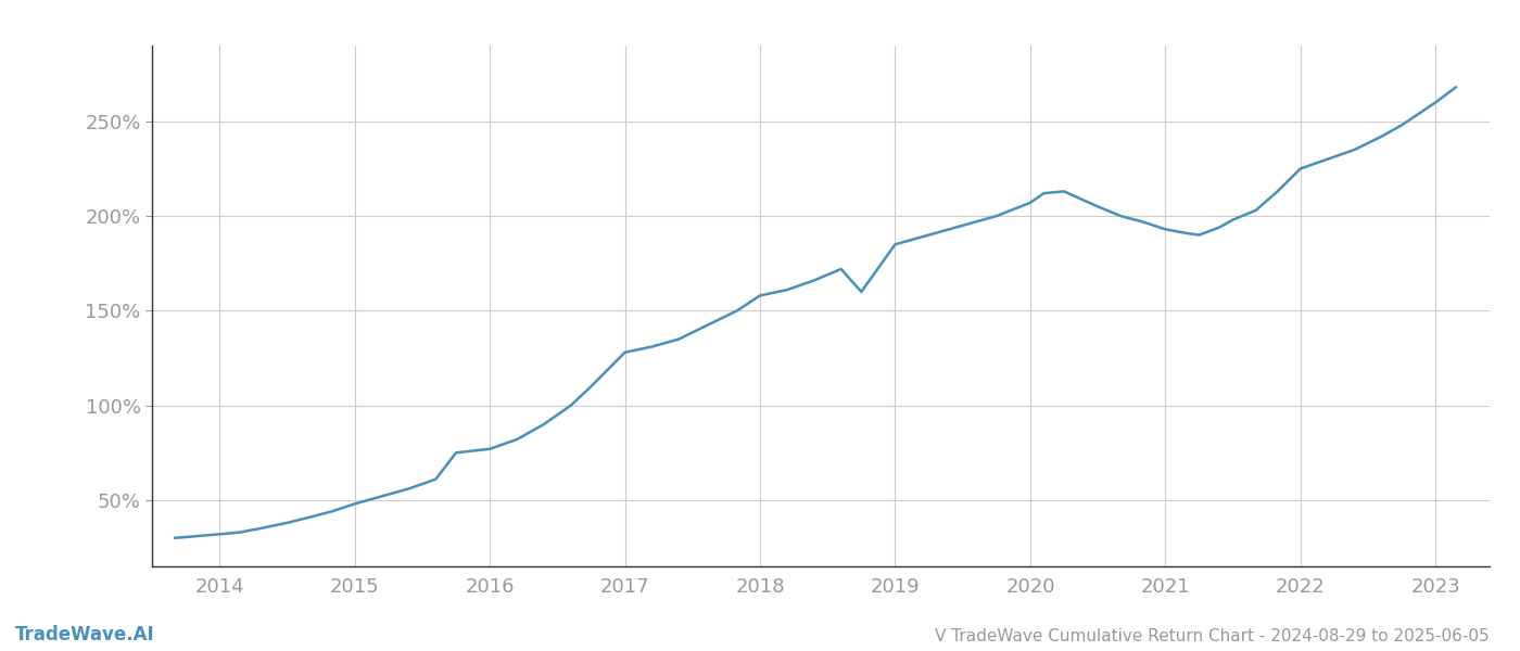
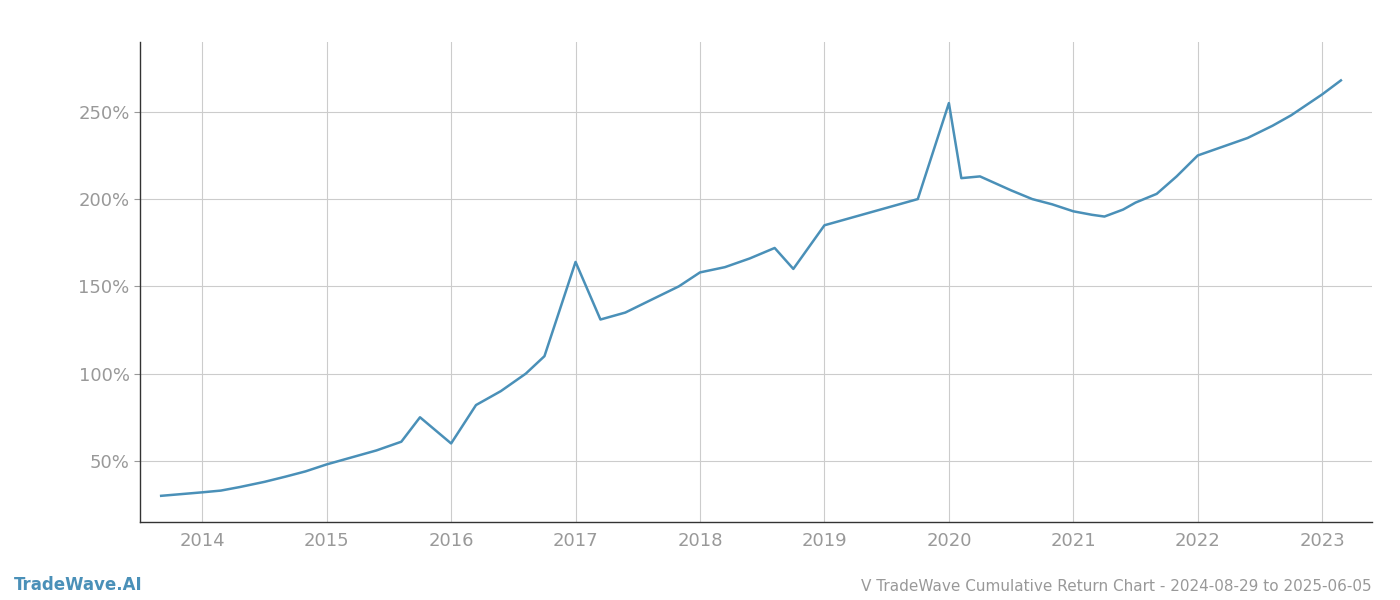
2016: 77% -> 60%
2017: 128% -> 164%
2020: 207% -> 255%
